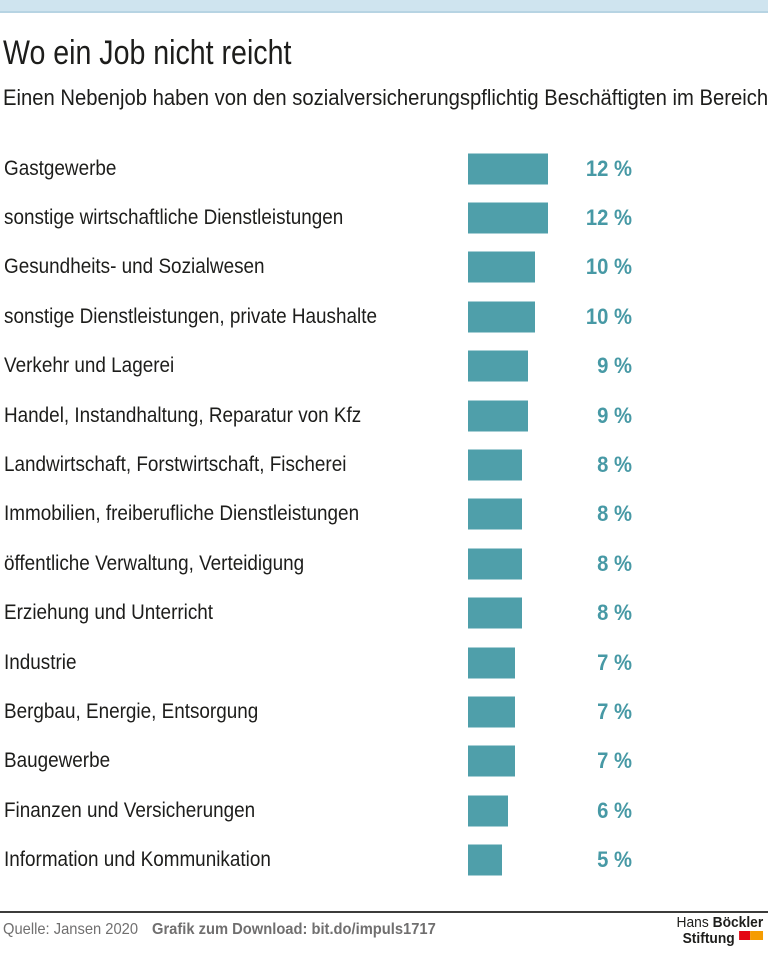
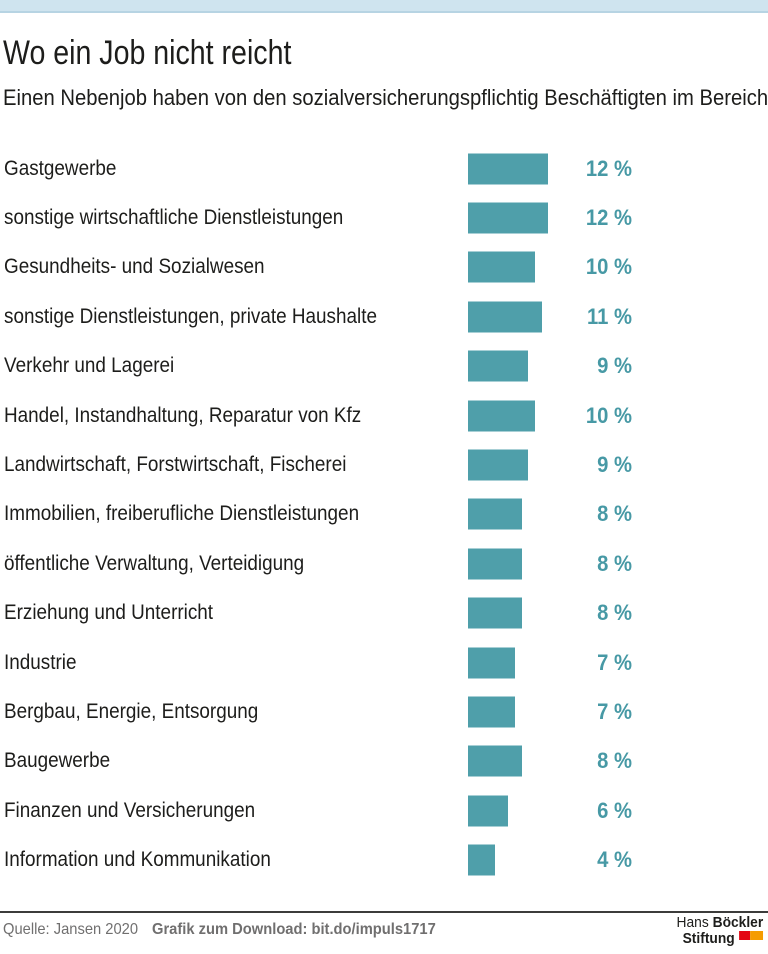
sonstige Dienstleistungen, private Haushalte: 10 -> 11
Handel, Instandhaltung, Reparatur von Kfz: 9 -> 10
Landwirtschaft, Forstwirtschaft, Fischerei: 8 -> 9
Baugewerbe: 7 -> 8
Information und Kommunikation: 5 -> 4
